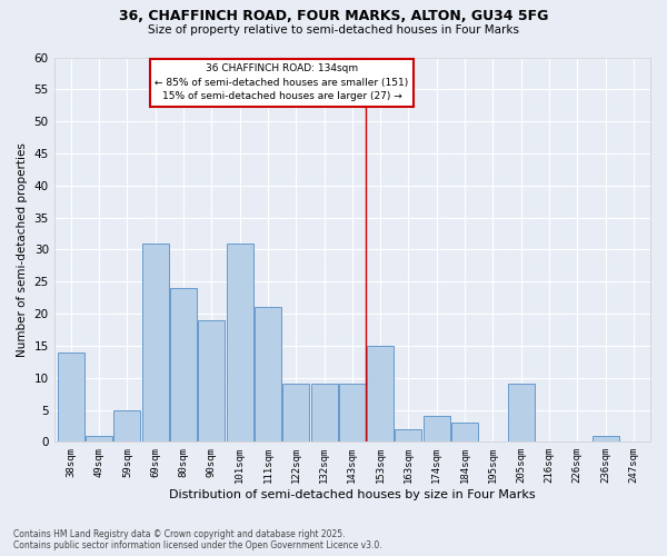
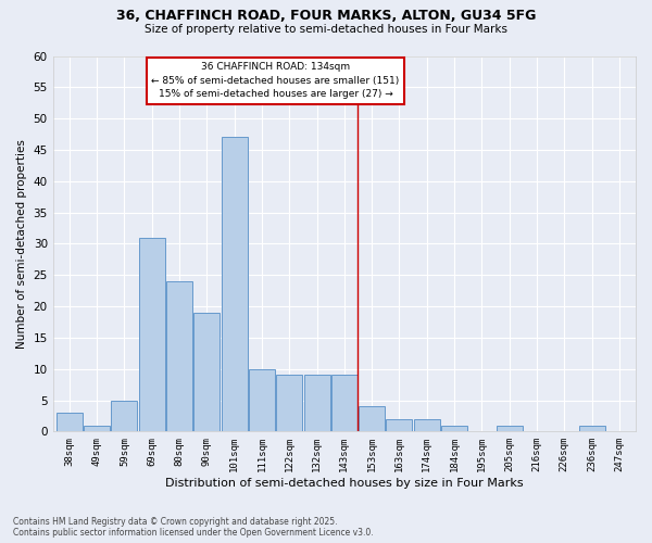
38sqm: 14 -> 3
101sqm: 31 -> 47
111sqm: 21 -> 10
153sqm: 15 -> 4
174sqm: 4 -> 2
184sqm: 3 -> 1
205sqm: 9 -> 1
